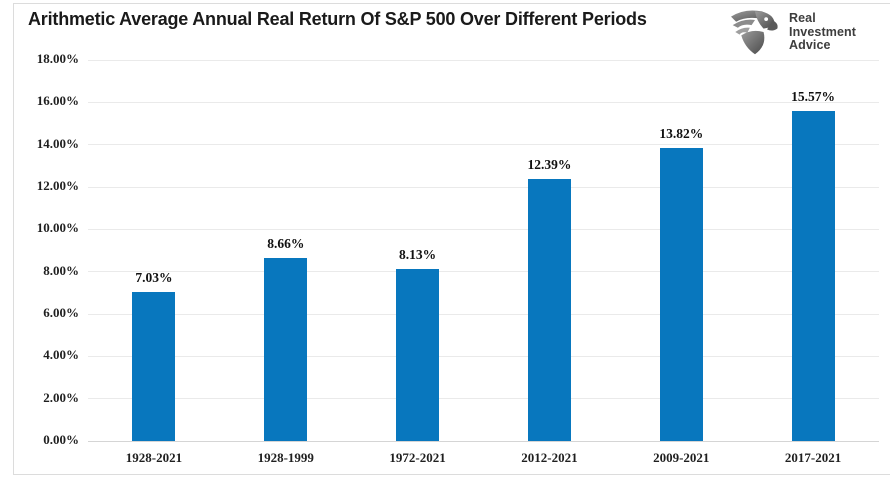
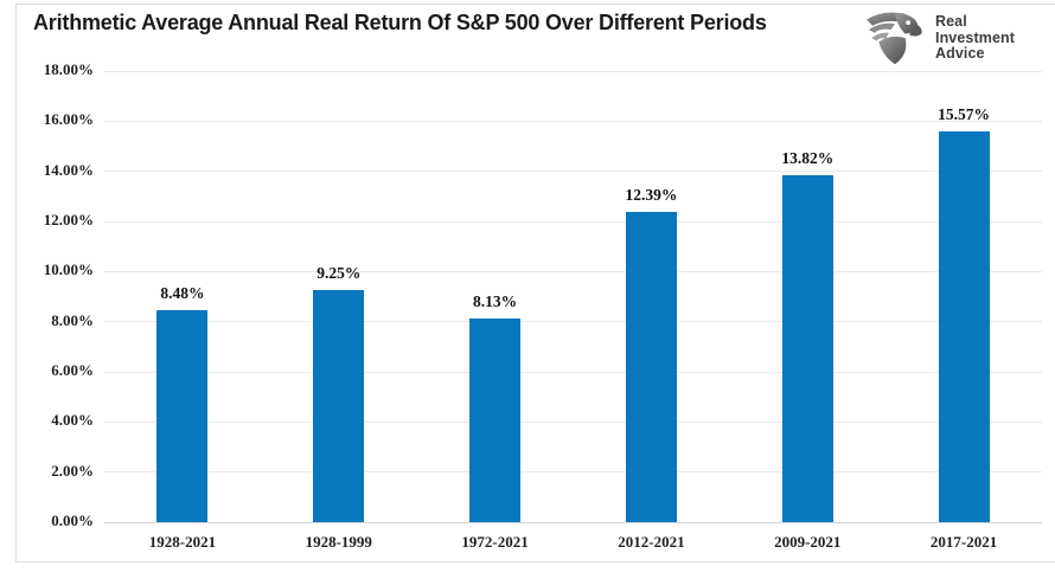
1928-2021: 7.03% -> 8.48%
1928-1999: 8.66% -> 9.25%
